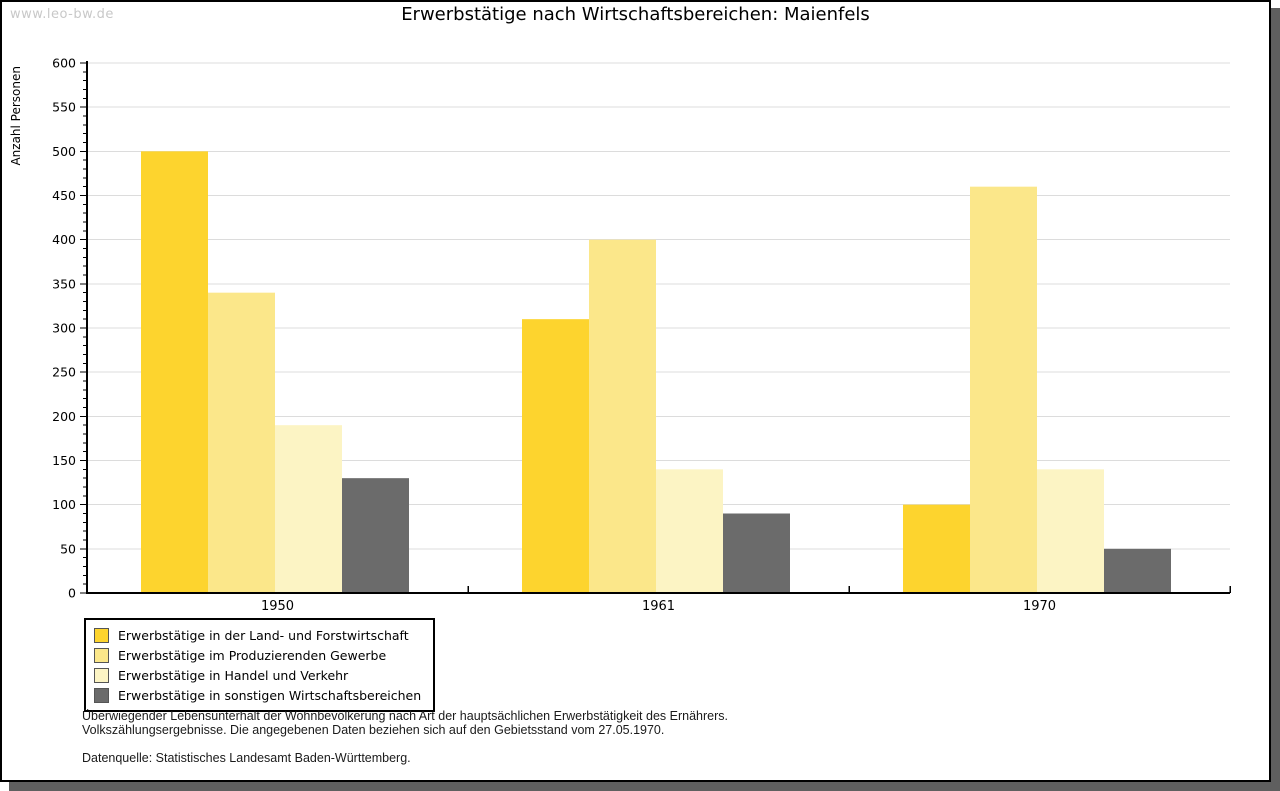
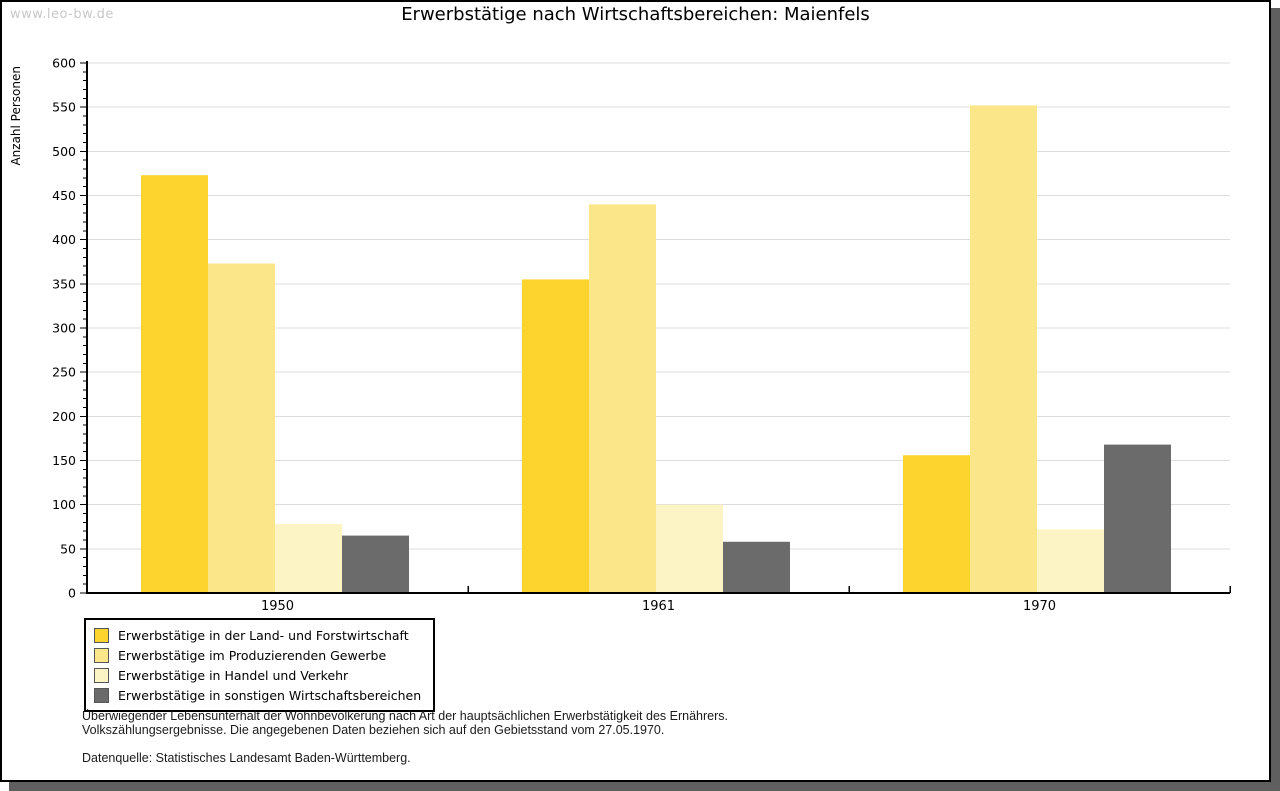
Erwerbstätige in der Land- und Forstwirtschaft/1950: 500 -> 470
Erwerbstätige im Produzierenden Gewerbe/1950: 340 -> 370
Erwerbstätige in Handel und Verkehr/1950: 190 -> 80
Erwerbstätige in sonstigen Wirtschaftsbereichen/1950: 130 -> 60
Erwerbstätige in der Land- und Forstwirtschaft/1961: 310 -> 360
Erwerbstätige im Produzierenden Gewerbe/1961: 400 -> 440
Erwerbstätige in Handel und Verkehr/1961: 140 -> 100
Erwerbstätige in sonstigen Wirtschaftsbereichen/1961: 90 -> 60
Erwerbstätige in der Land- und Forstwirtschaft/1970: 100 -> 160
Erwerbstätige im Produzierenden Gewerbe/1970: 460 -> 550
Erwerbstätige in Handel und Verkehr/1970: 140 -> 70
Erwerbstätige in sonstigen Wirtschaftsbereichen/1970: 50 -> 170
